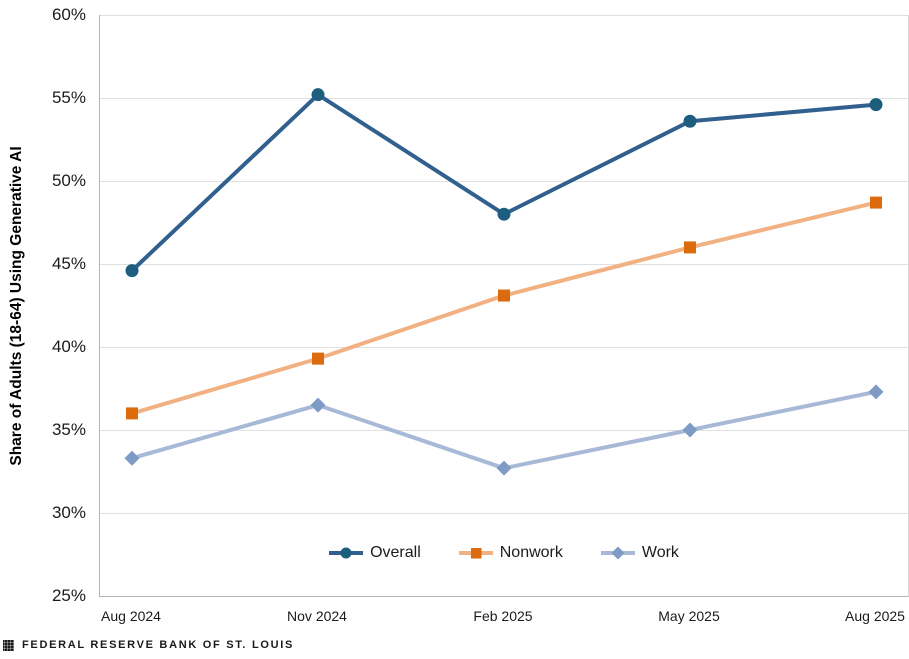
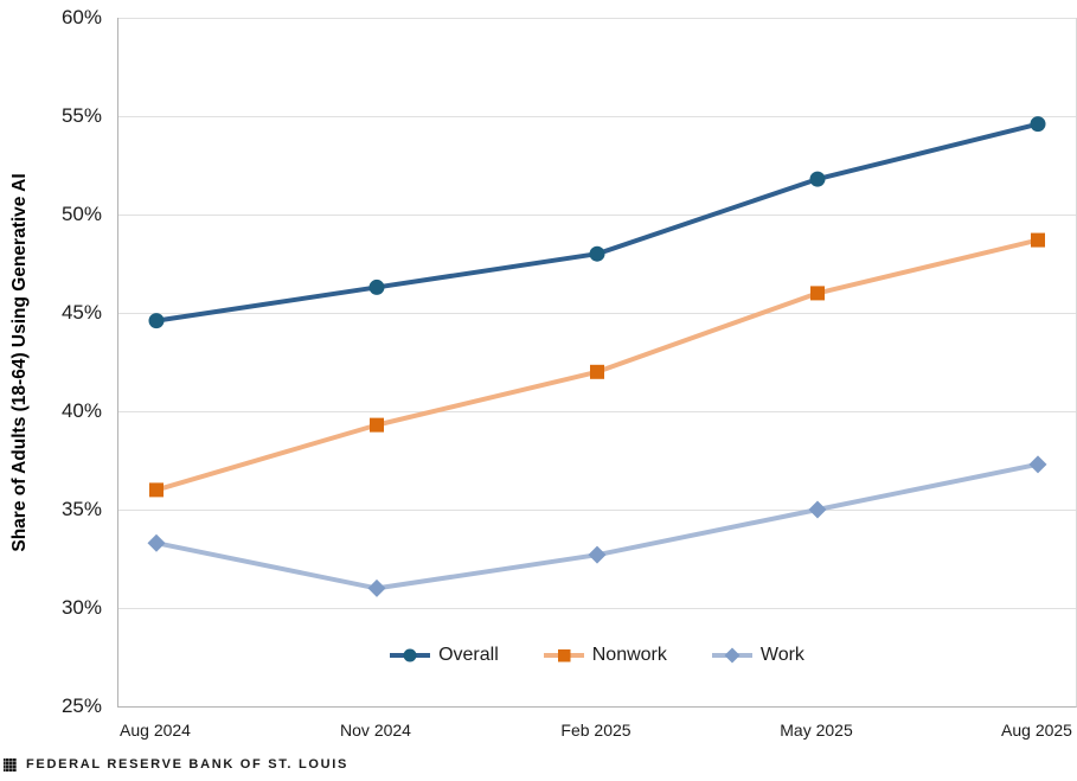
Overall/Nov 2024: 55.2% -> 46.3%
Work/Nov 2024: 36.5% -> 31.0%
Nonwork/Feb 2025: 43.1% -> 42.0%
Overall/May 2025: 53.6% -> 51.8%
